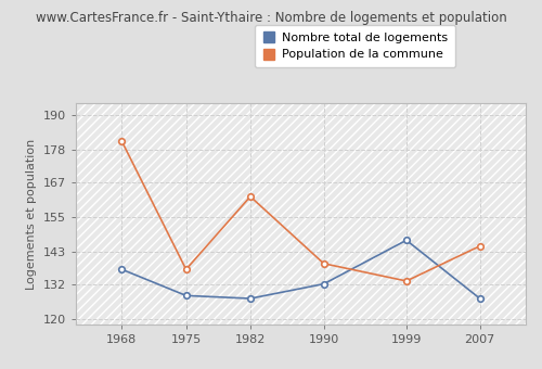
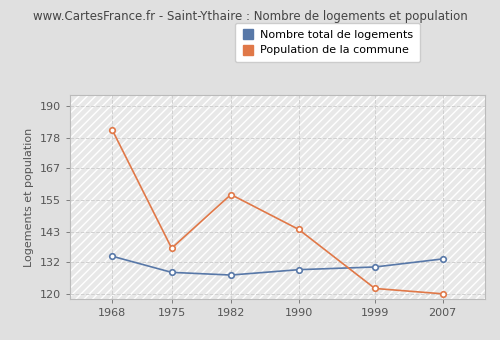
Nombre total de logements/1968: 137 -> 134
Population de la commune/1982: 162 -> 157
Nombre total de logements/1990: 132 -> 129
Population de la commune/1990: 139 -> 144
Nombre total de logements/1999: 147 -> 130
Population de la commune/1999: 133 -> 122
Nombre total de logements/2007: 127 -> 133
Population de la commune/2007: 145 -> 120
